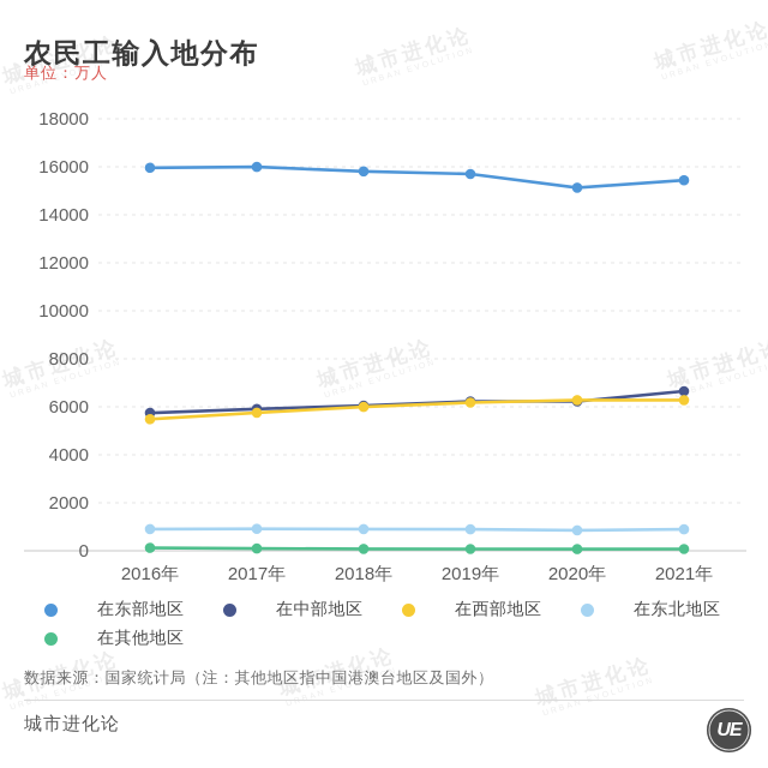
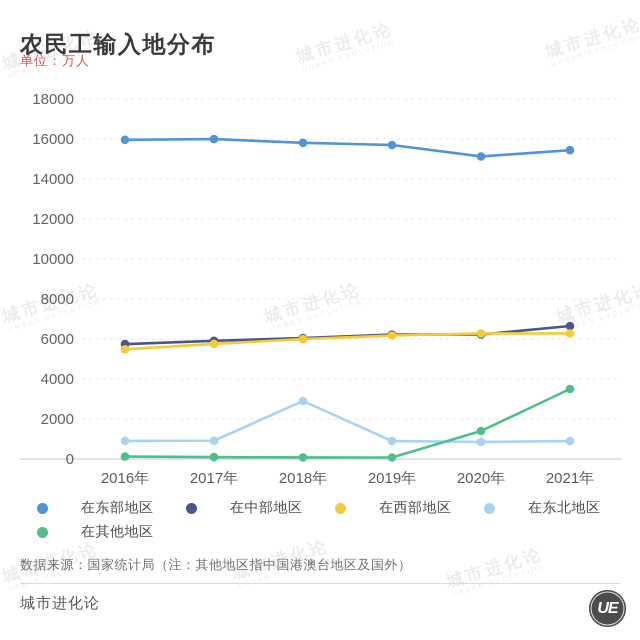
在东北地区/2018年: 900 -> 2900
在其他地区/2020年: 100 -> 1400
在其他地区/2021年: 100 -> 3500
